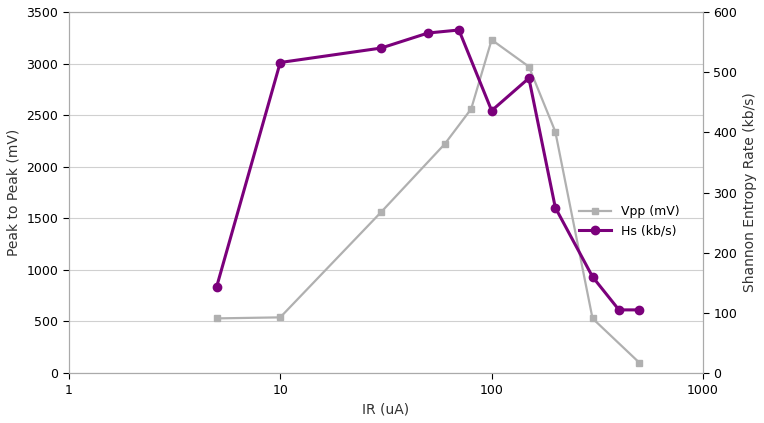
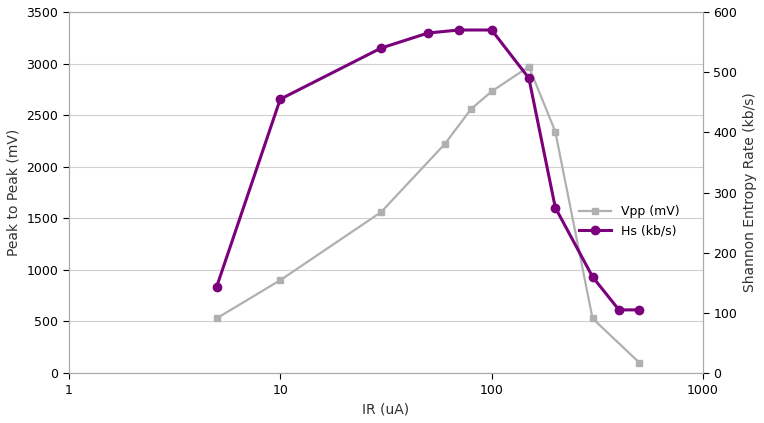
Vpp (mV)/10: 540 -> 900
Hs (kb/s)/10: 516 -> 455
Vpp (mV)/100: 3230 -> 2730
Hs (kb/s)/100: 436 -> 570
